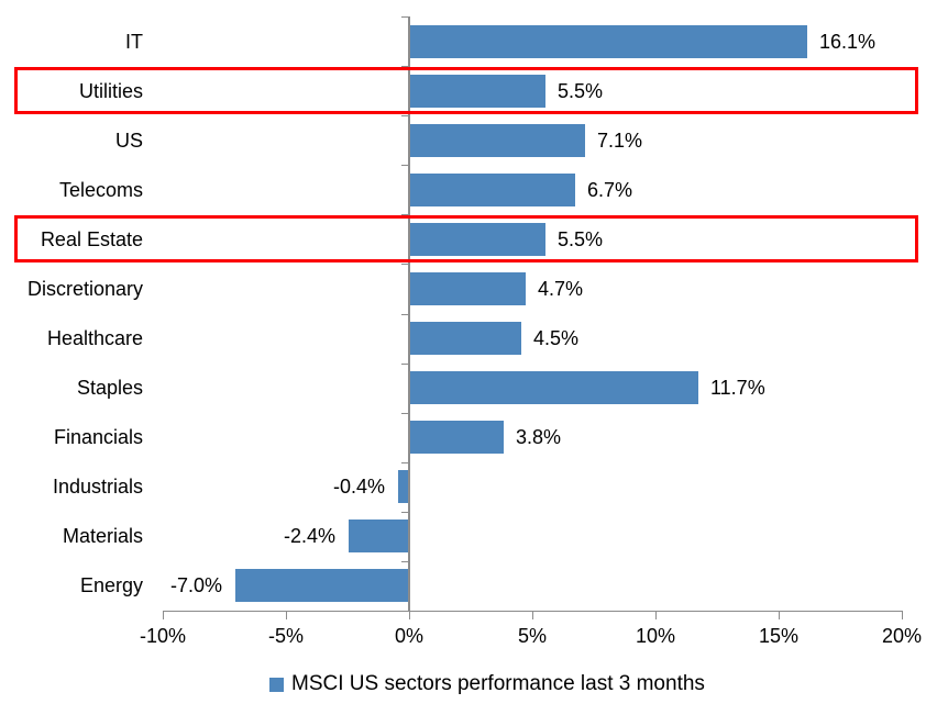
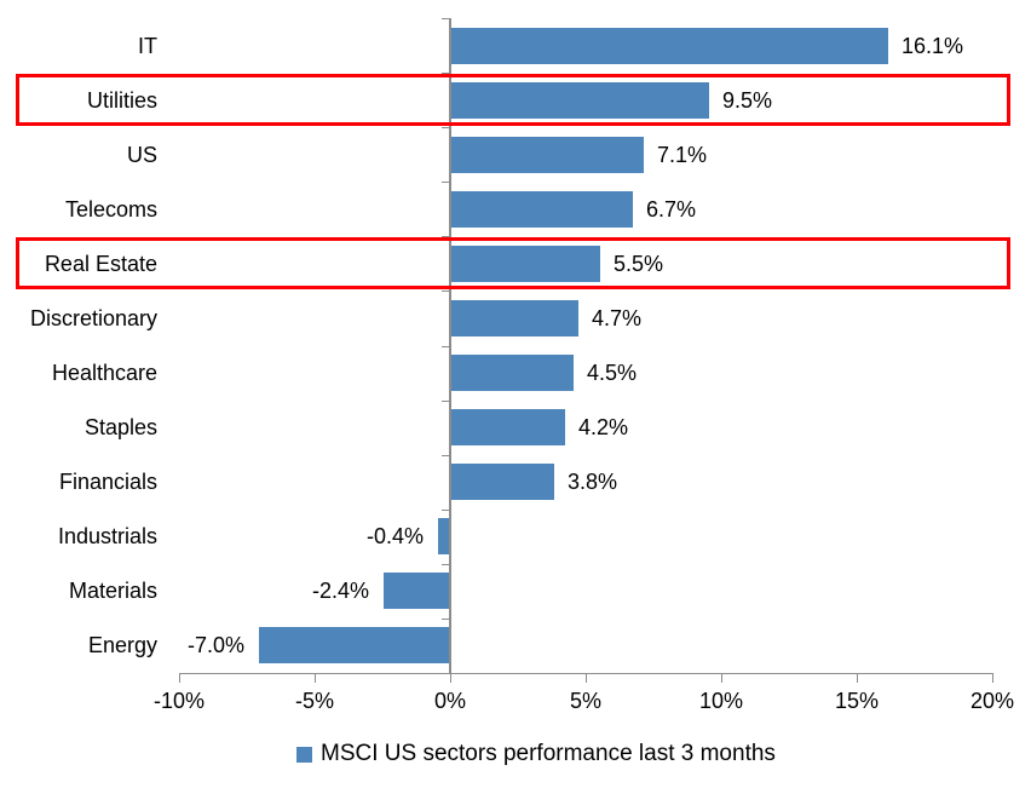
Utilities: 5.5% -> 9.5%
Staples: 11.7% -> 4.2%
